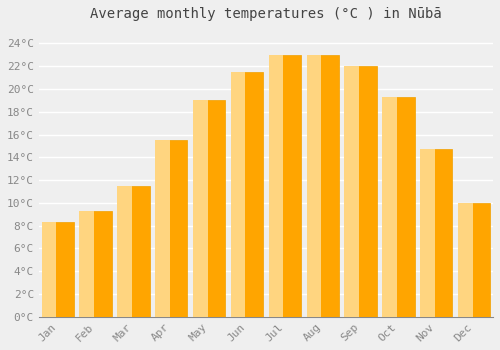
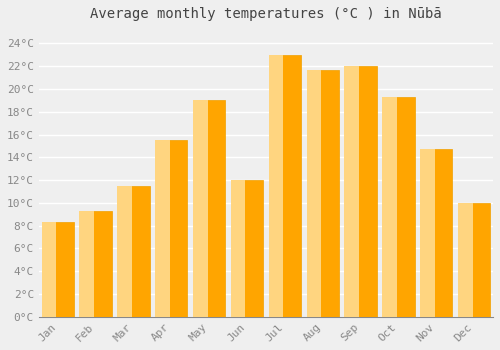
Jun: 21.5°C -> 12.0°C
Aug: 23.0°C -> 21.7°C
